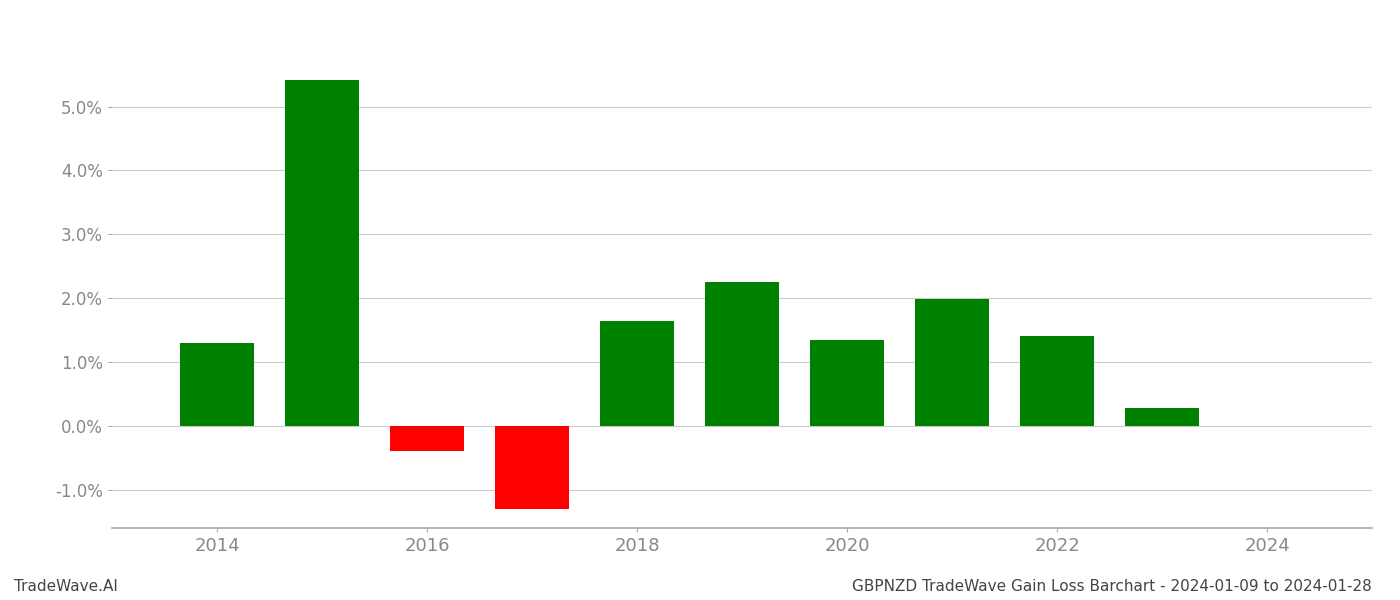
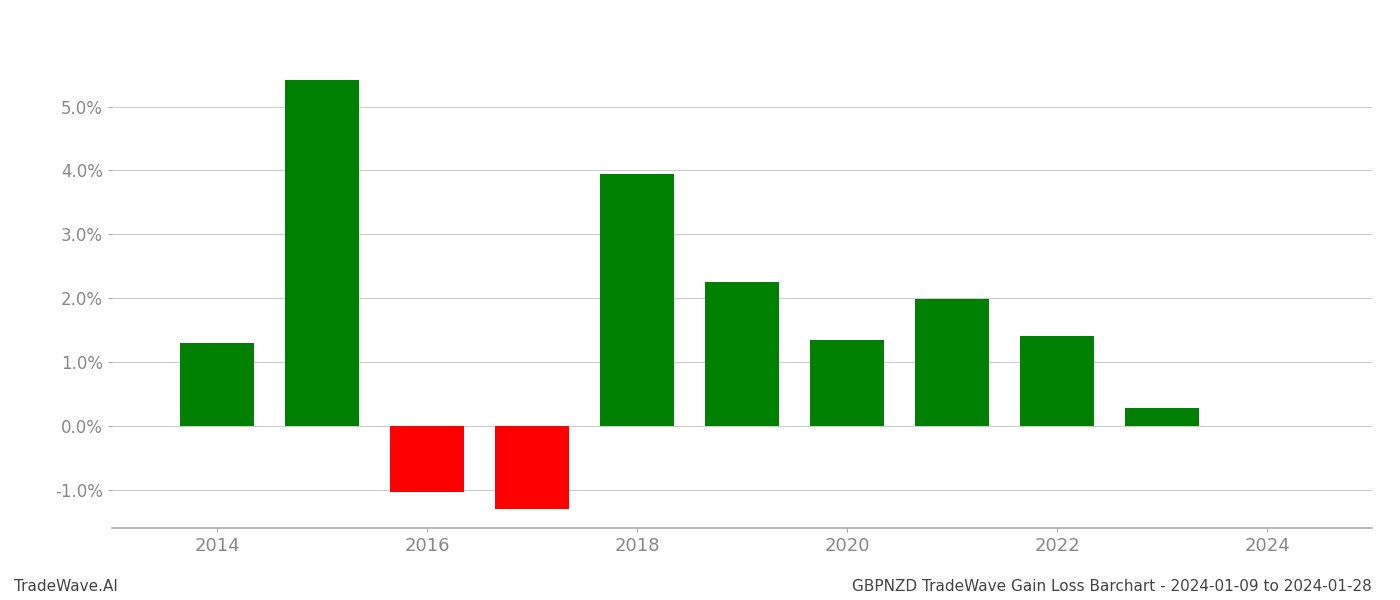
2016: -0.40% -> -1.04%
2018: 1.65% -> 3.94%
